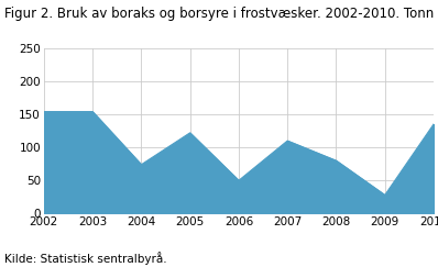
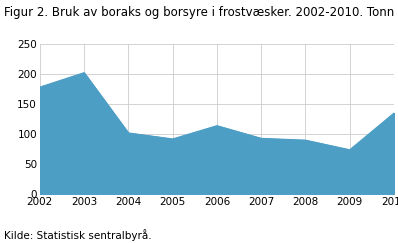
2002: 154 -> 178
2003: 154 -> 202
2004: 74 -> 102
2005: 122 -> 92
2006: 50 -> 114
2007: 110 -> 93
2008: 80 -> 90
2009: 28 -> 74
